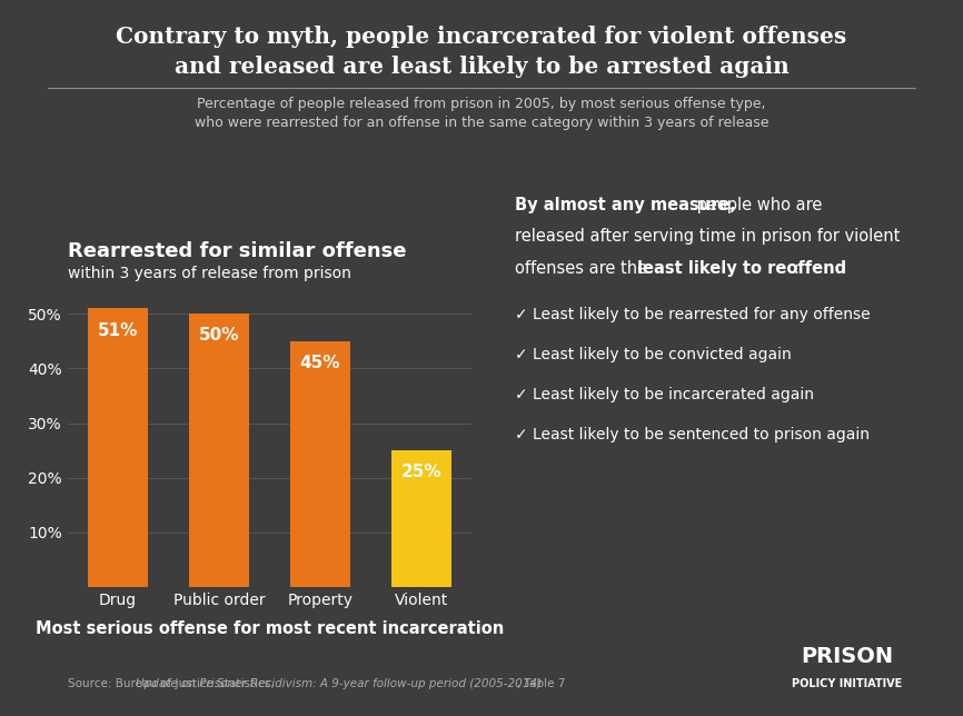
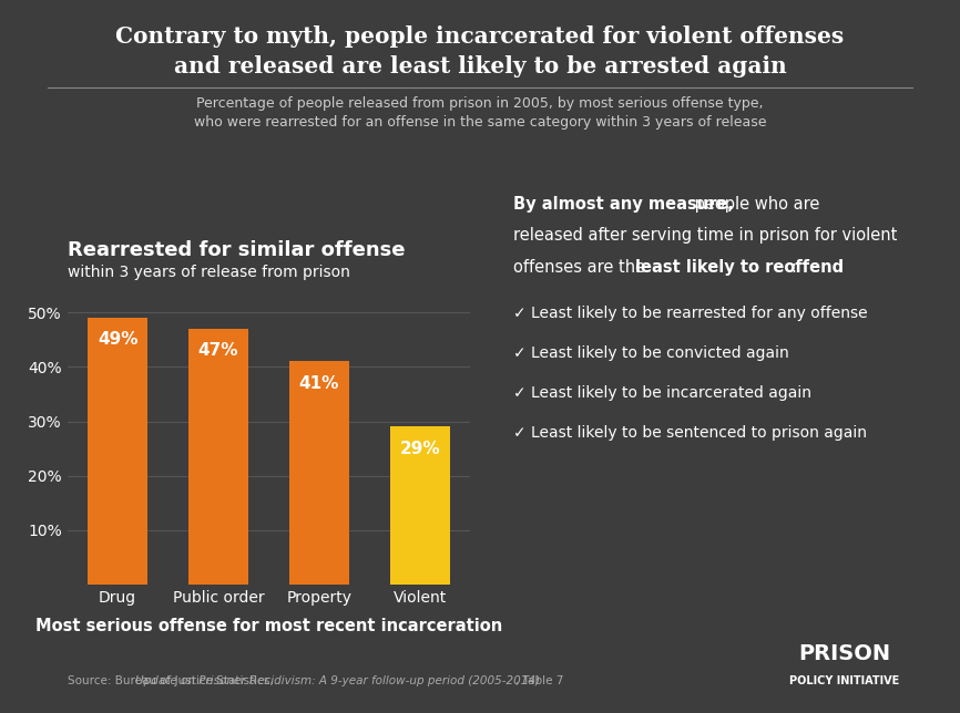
Drug: 51% -> 49%
Public order: 50% -> 47%
Property: 45% -> 41%
Violent: 25% -> 29%
